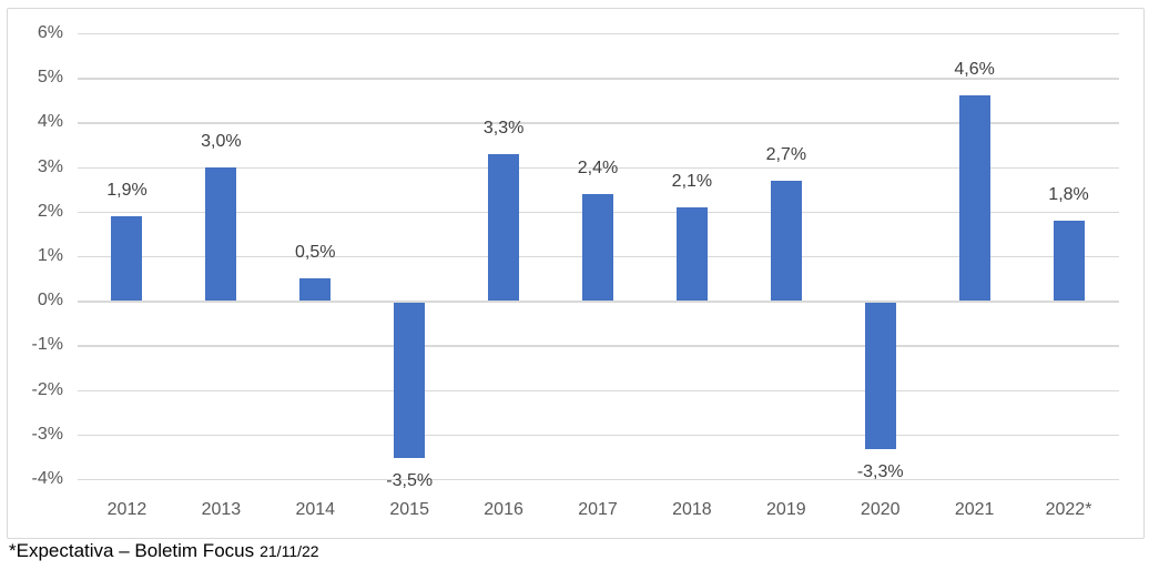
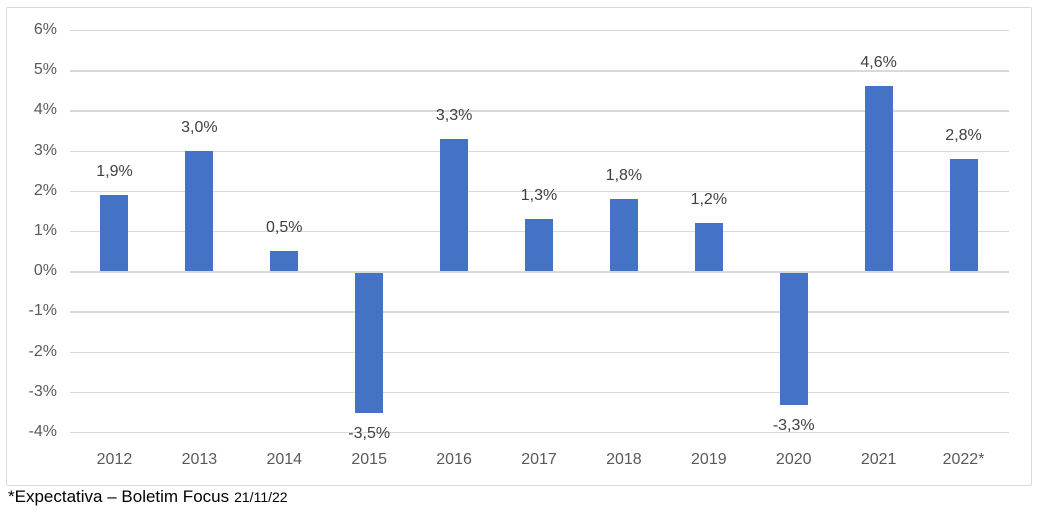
2017: 2,4% -> 1,3%
2018: 2,1% -> 1,8%
2019: 2,7% -> 1,2%
2022*: 1,8% -> 2,8%
